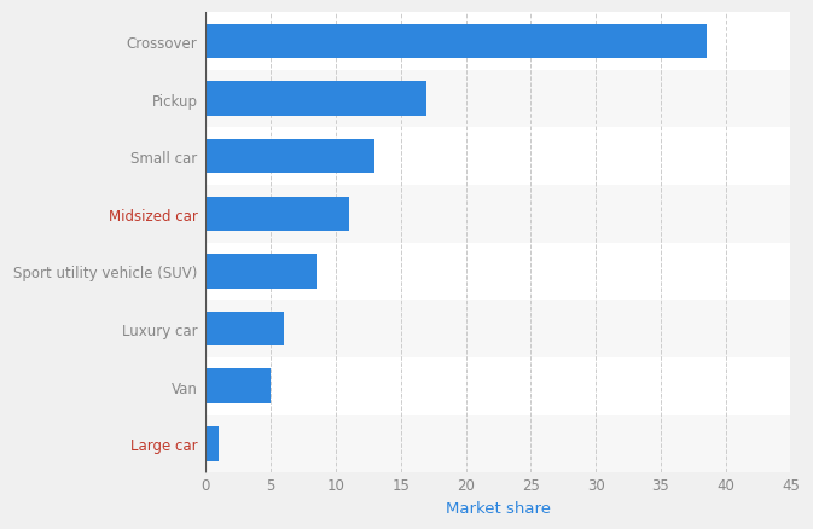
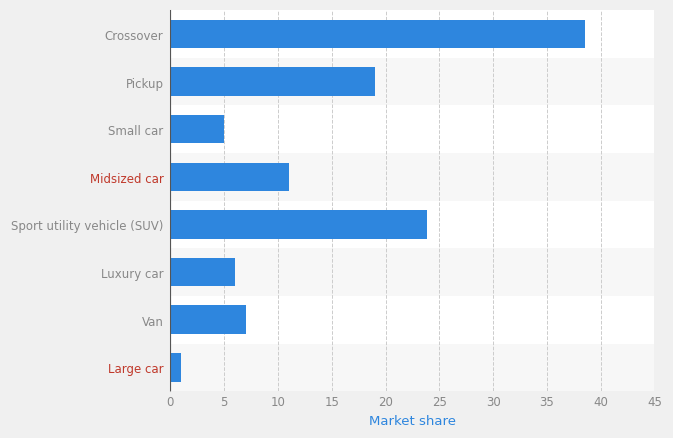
Pickup: 17.0 -> 19.0
Small car: 13.0 -> 5.0
Sport utility vehicle (SUV): 8.5 -> 23.9
Van: 5.0 -> 7.0
